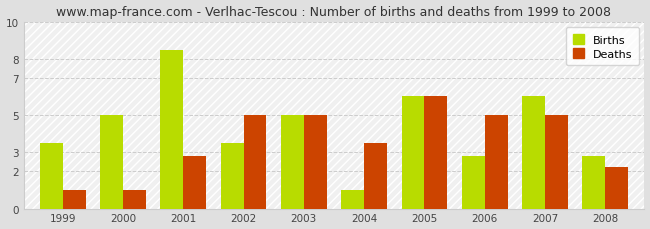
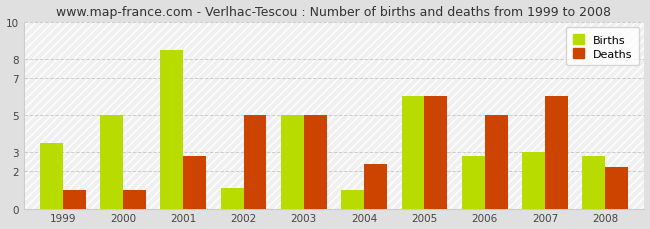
Births/2002: 3.5 -> 1.1
Deaths/2004: 3.5 -> 2.4
Births/2007: 6.0 -> 3.0
Deaths/2007: 5.0 -> 6.0
